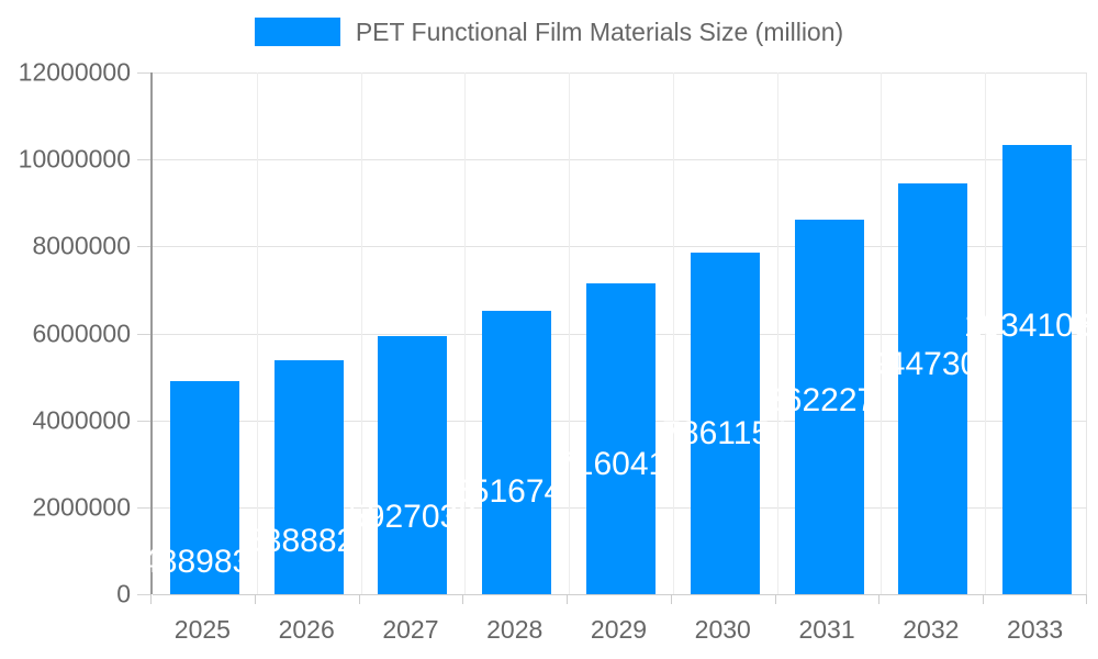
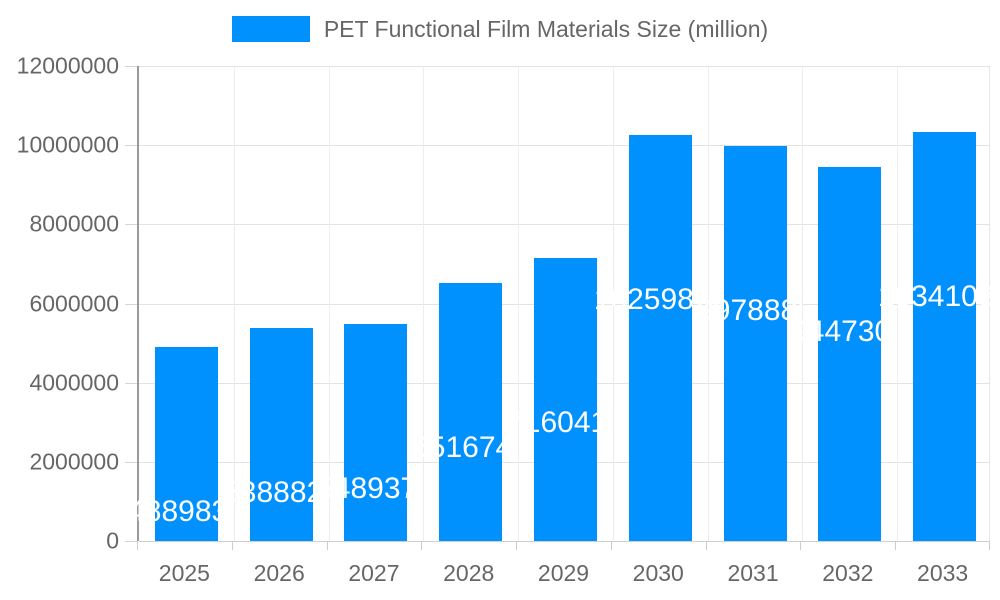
2027: 5927033 -> 5489371
2030: 7861154 -> 10259894
2031: 8622273 -> 9978886
